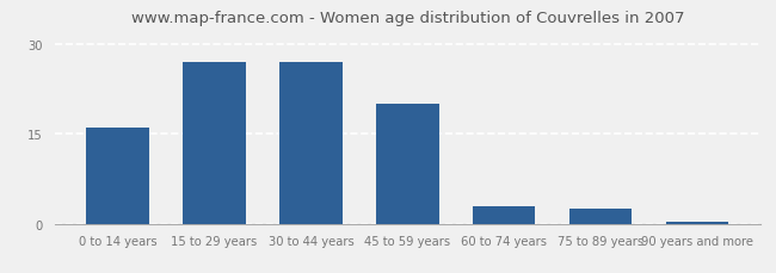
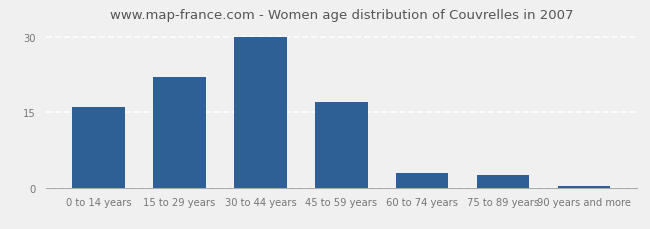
15 to 29 years: 27.0 -> 22.0
30 to 44 years: 27.0 -> 30.0
45 to 59 years: 20.0 -> 17.0
